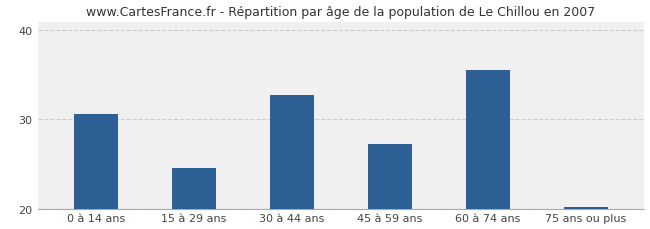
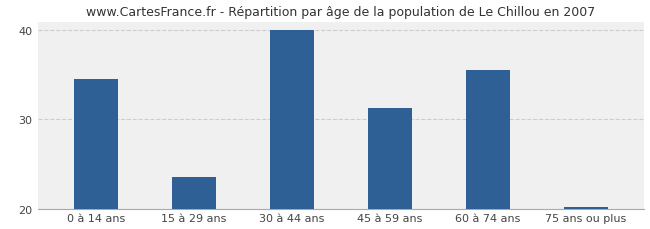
0 à 14 ans: 30.6 -> 34.5
15 à 29 ans: 24.6 -> 23.5
30 à 44 ans: 32.8 -> 40.0
45 à 59 ans: 27.2 -> 31.3
